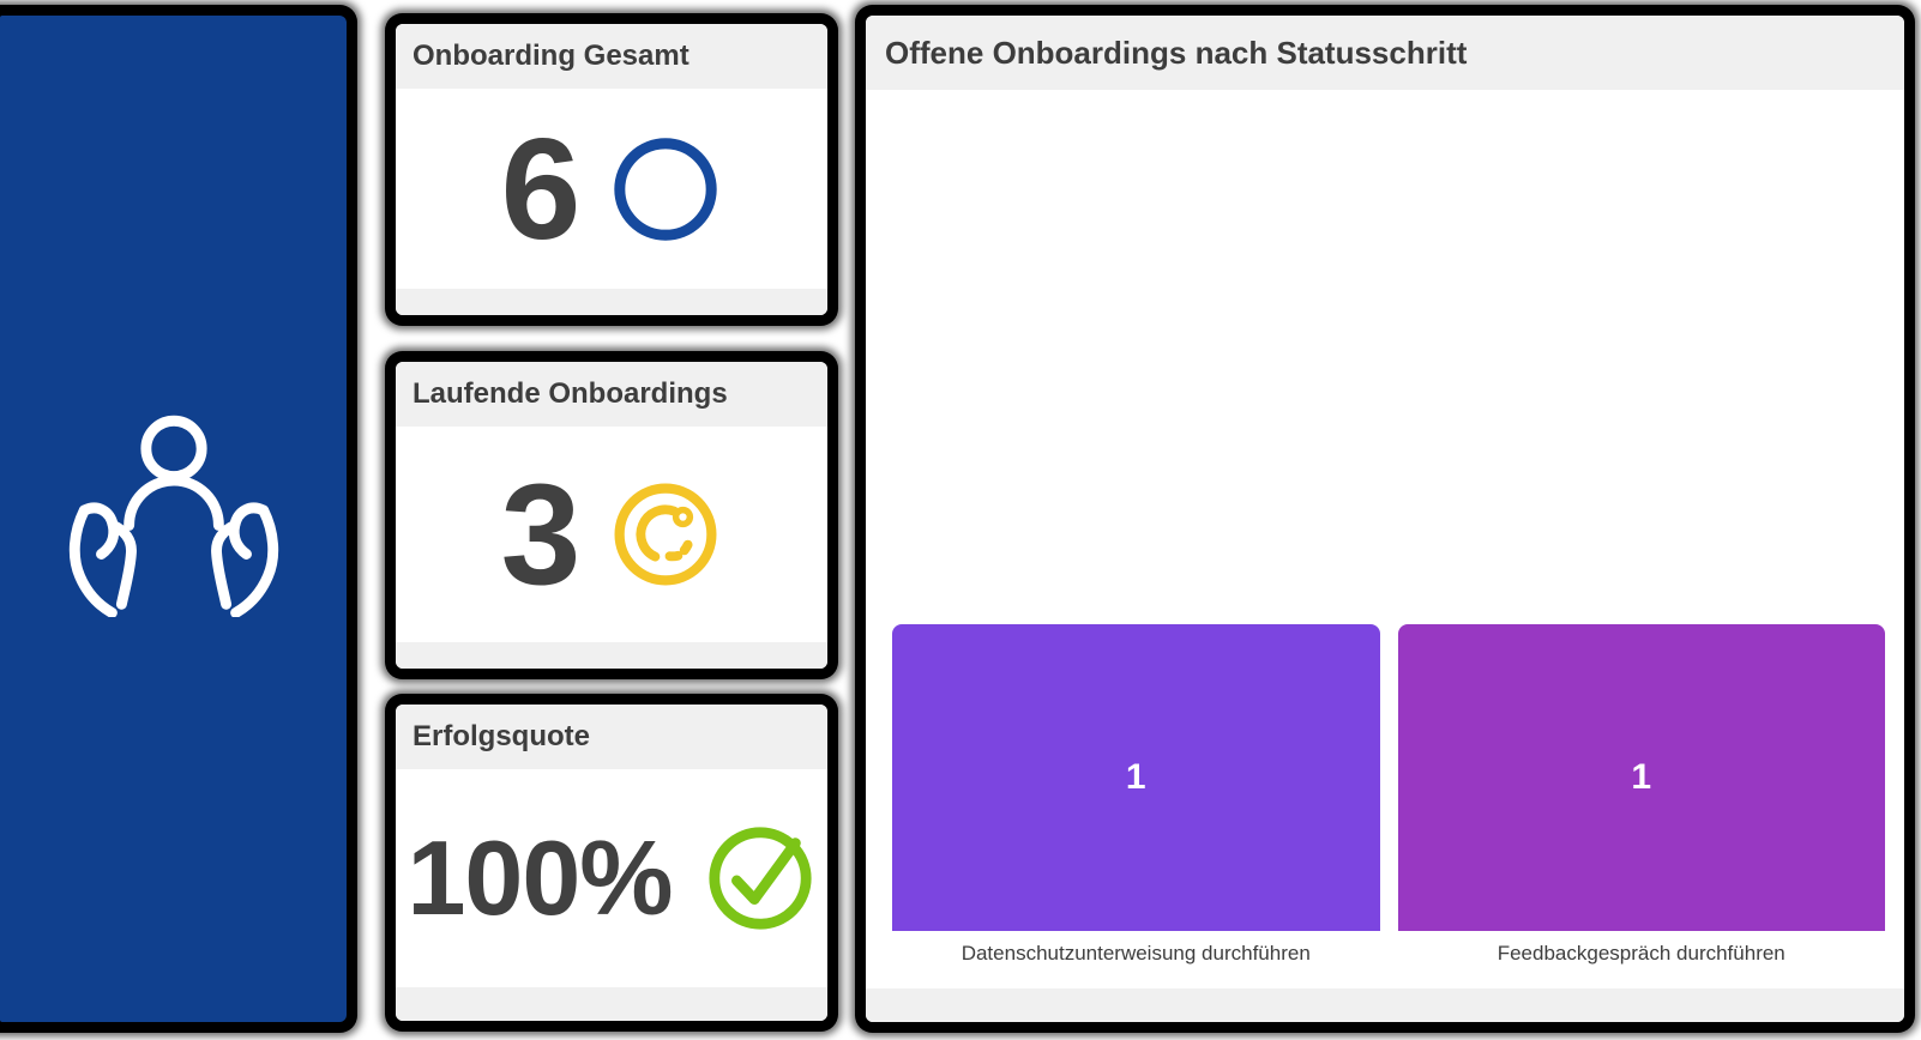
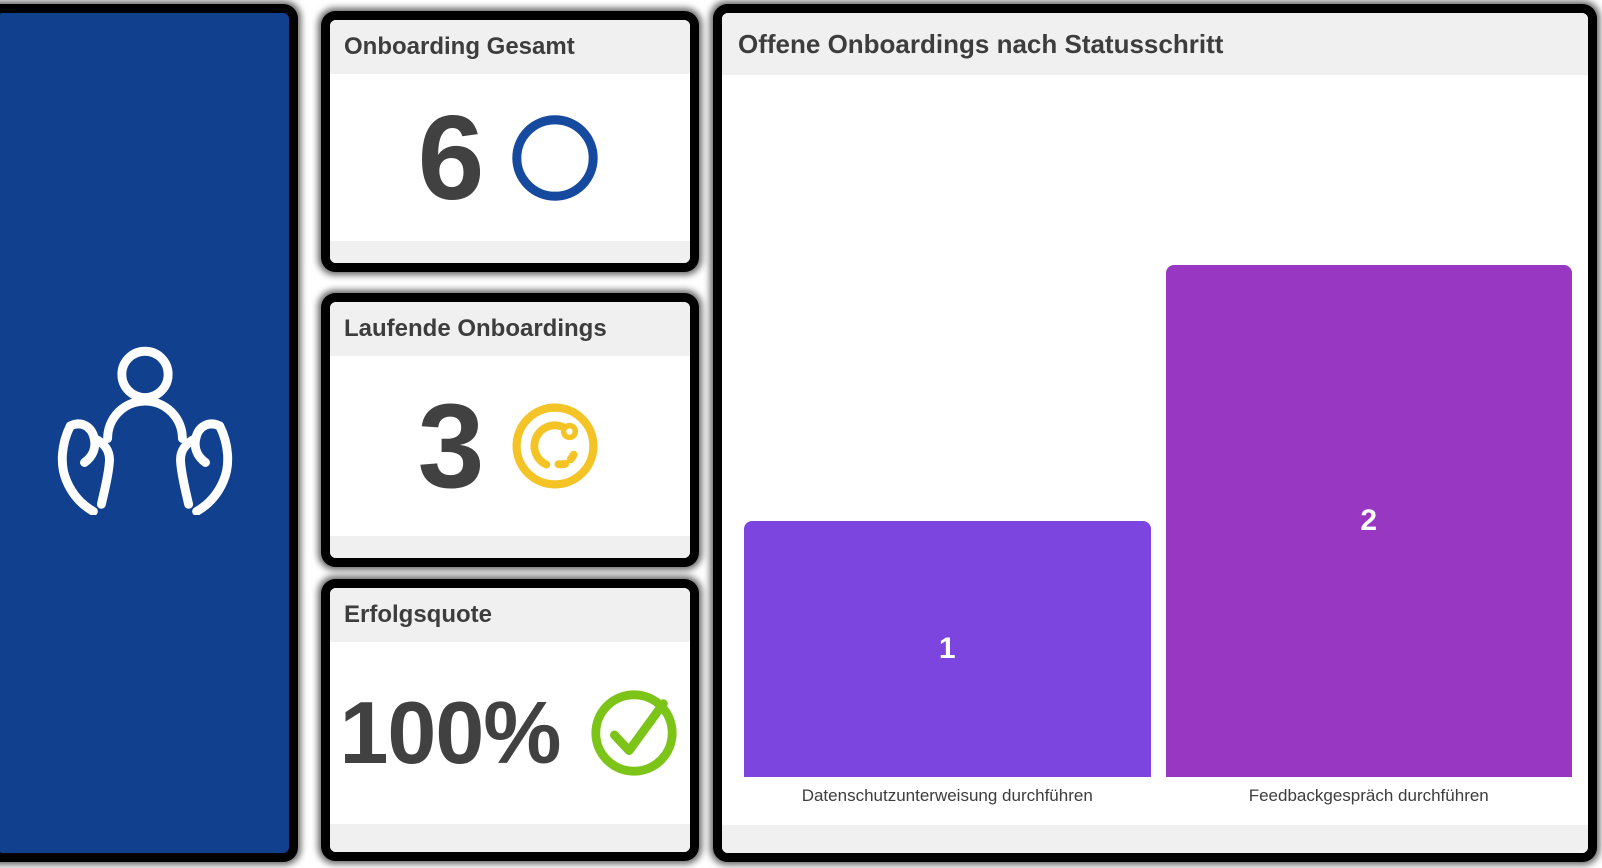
Feedbackgespräch durchführen: 1 -> 2
